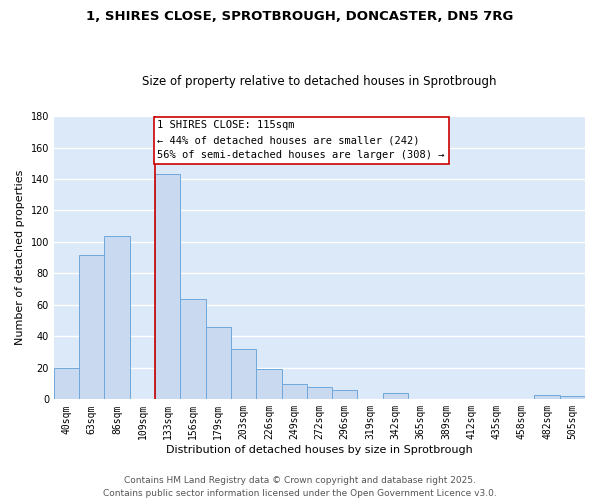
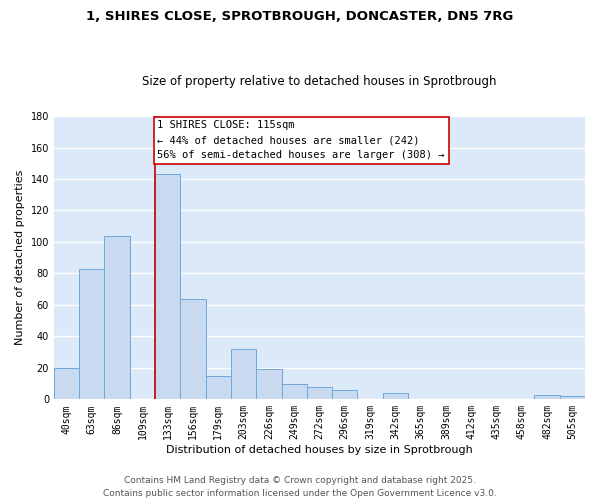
63sqm: 92 -> 83
179sqm: 46 -> 15
